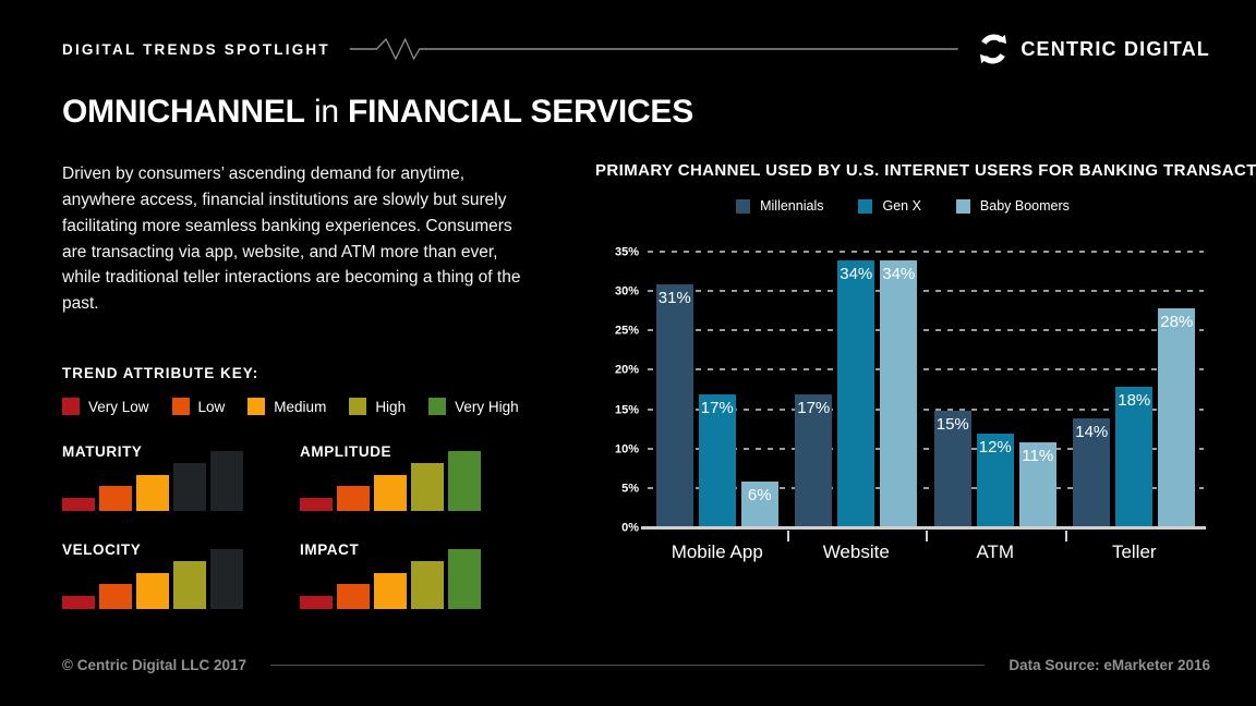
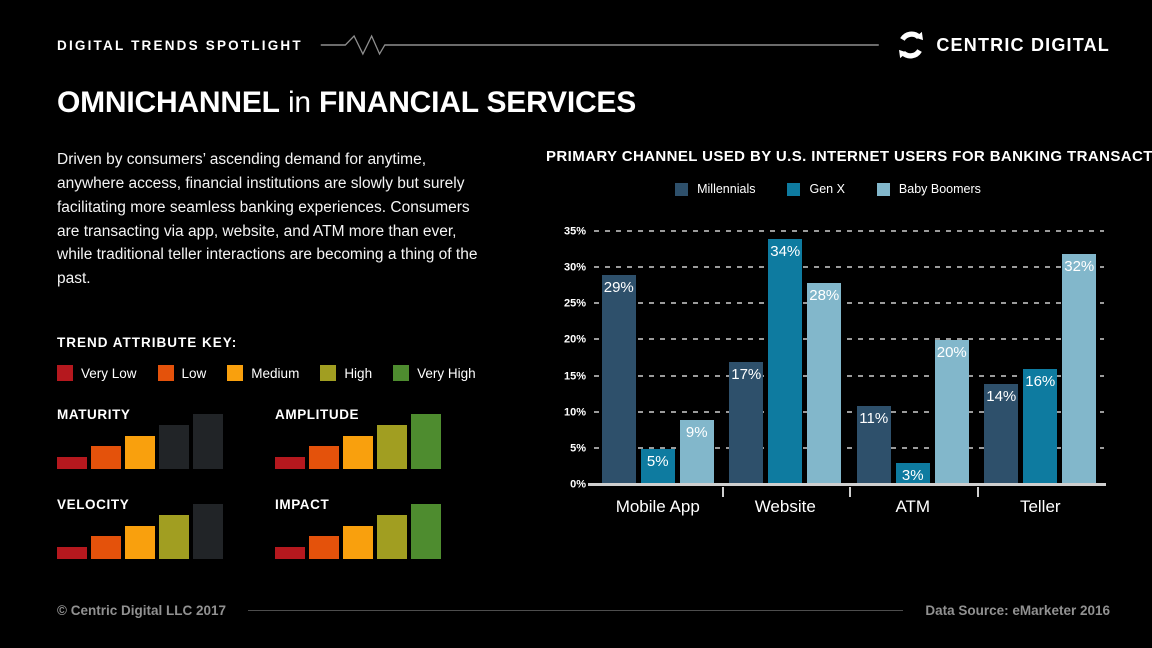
Millennials/Mobile App: 31% -> 29%
Gen X/Mobile App: 17% -> 5%
Baby Boomers/Mobile App: 6% -> 9%
Baby Boomers/Website: 34% -> 28%
Millennials/ATM: 15% -> 11%
Gen X/ATM: 12% -> 3%
Baby Boomers/ATM: 11% -> 20%
Gen X/Teller: 18% -> 16%
Baby Boomers/Teller: 28% -> 32%
